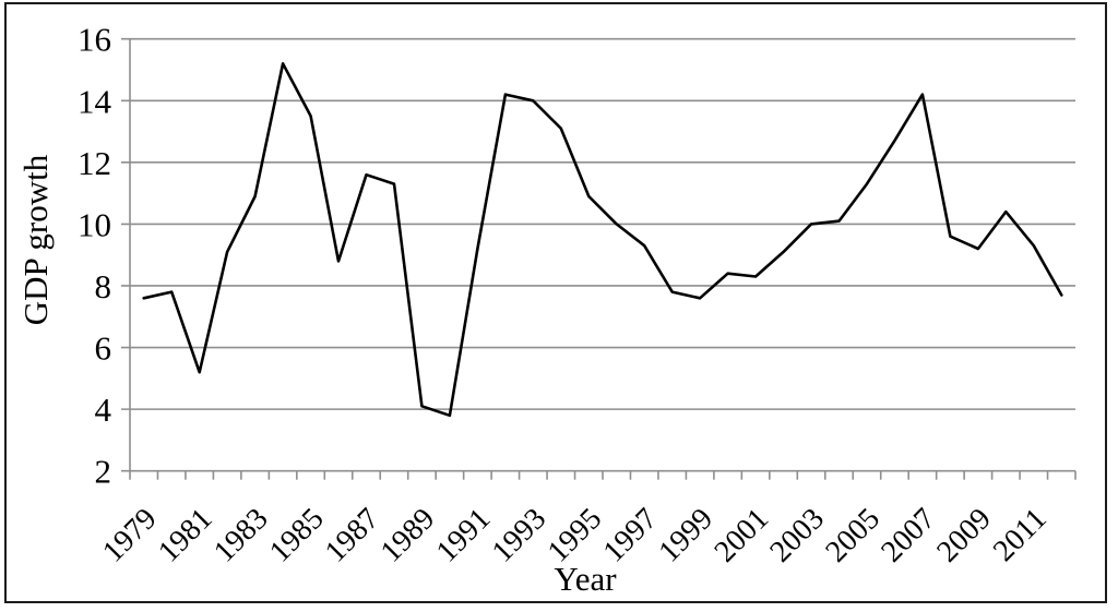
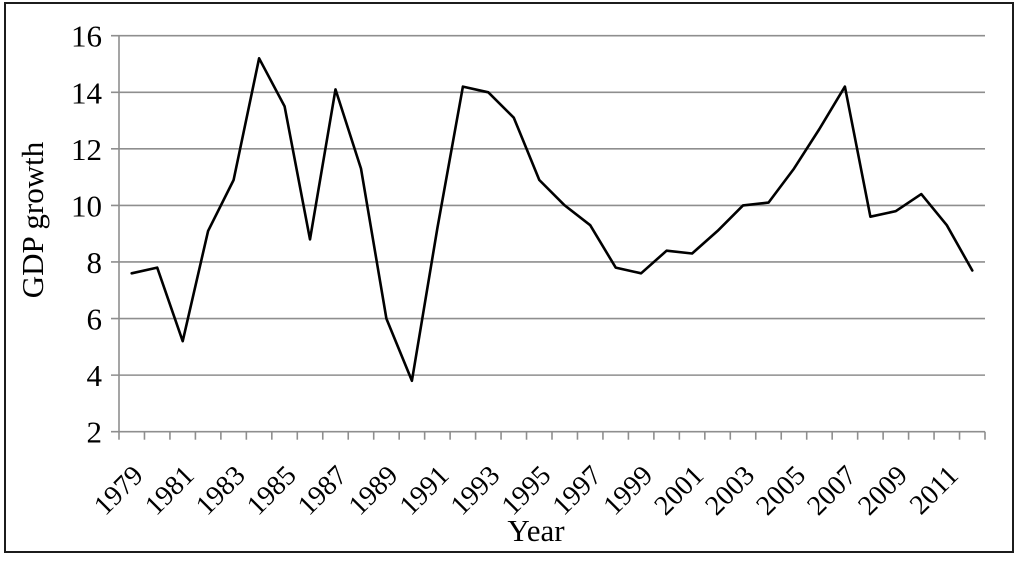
1987: 11.6 -> 14.1
1989: 4.1 -> 6.0
2009: 9.2 -> 9.8
